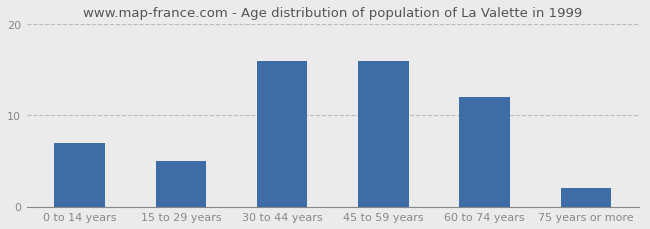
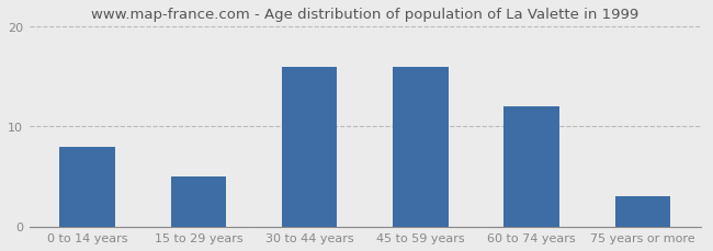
0 to 14 years: 7 -> 8
75 years or more: 2 -> 3
